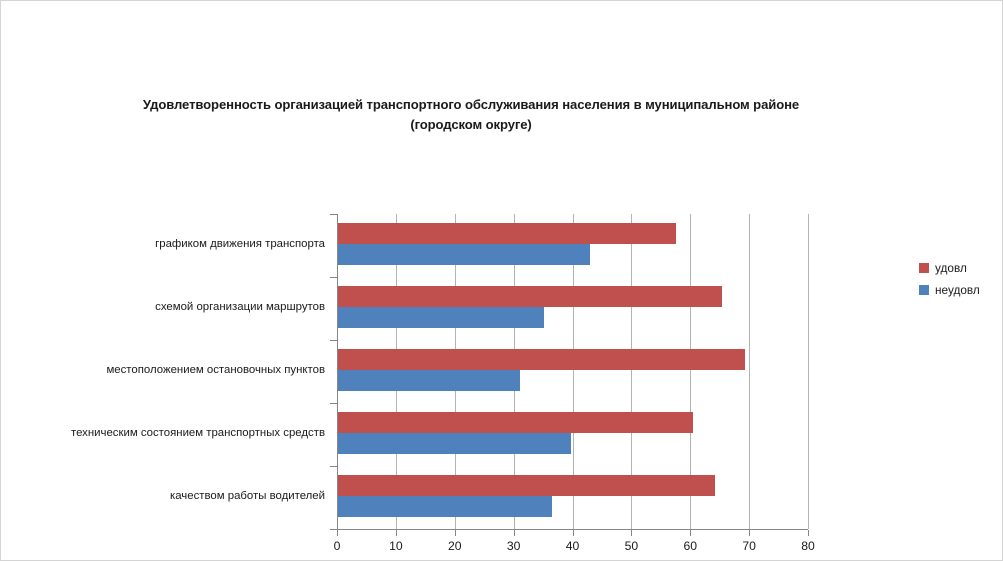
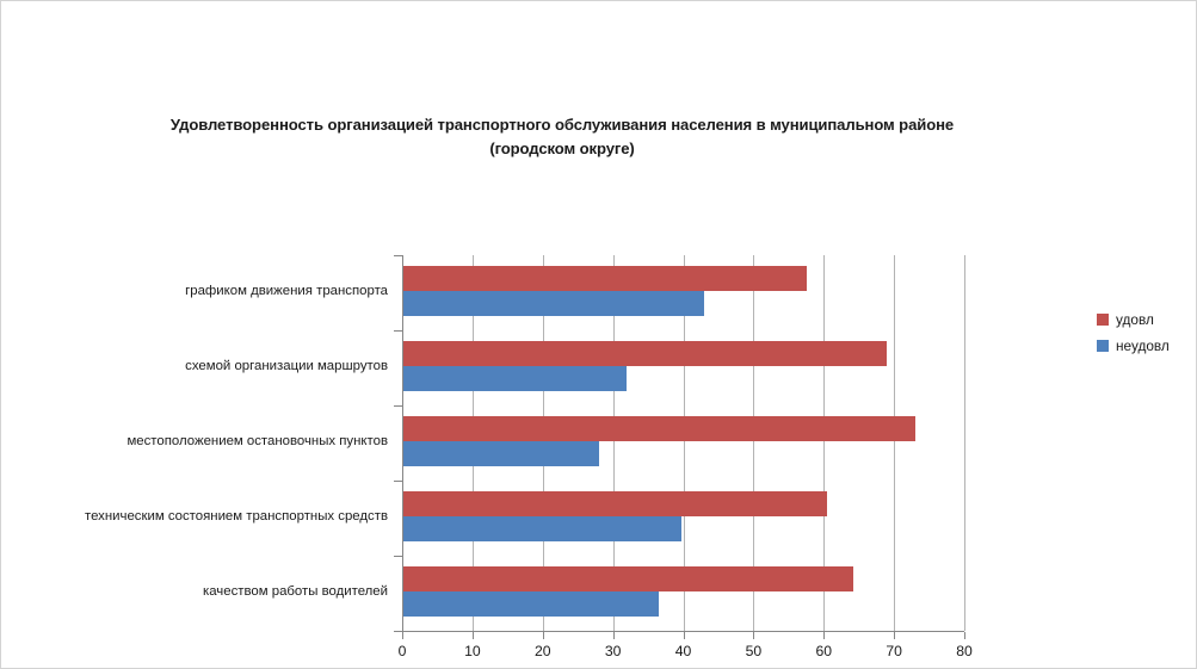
удовл/схемой организации маршрутов: 65 -> 69
неудовл/схемой организации маршрутов: 35 -> 32
удовл/местоположением остановочных пунктов: 69 -> 73
неудовл/местоположением остановочных пунктов: 31 -> 28
